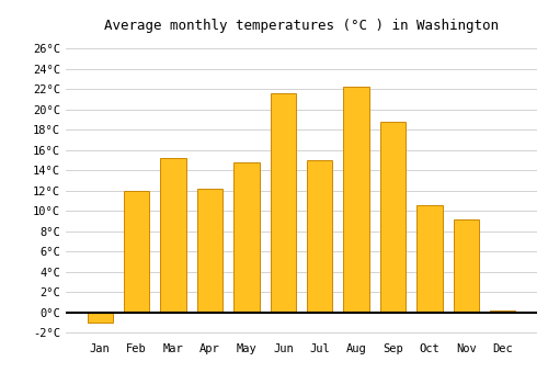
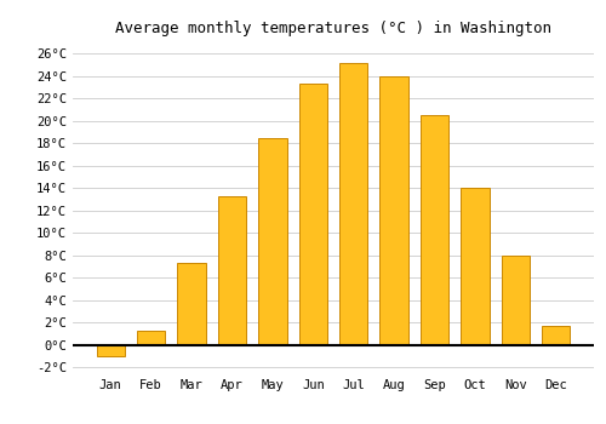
Feb: 12.0°C -> 1.3°C
Mar: 15.2°C -> 7.3°C
Apr: 12.2°C -> 13.3°C
May: 14.8°C -> 18.5°C
Jun: 21.6°C -> 23.3°C
Jul: 15.0°C -> 25.2°C
Aug: 22.2°C -> 24.0°C
Sep: 18.8°C -> 20.5°C
Oct: 10.6°C -> 14.0°C
Nov: 9.2°C -> 8.0°C
Dec: 0.2°C -> 1.7°C
